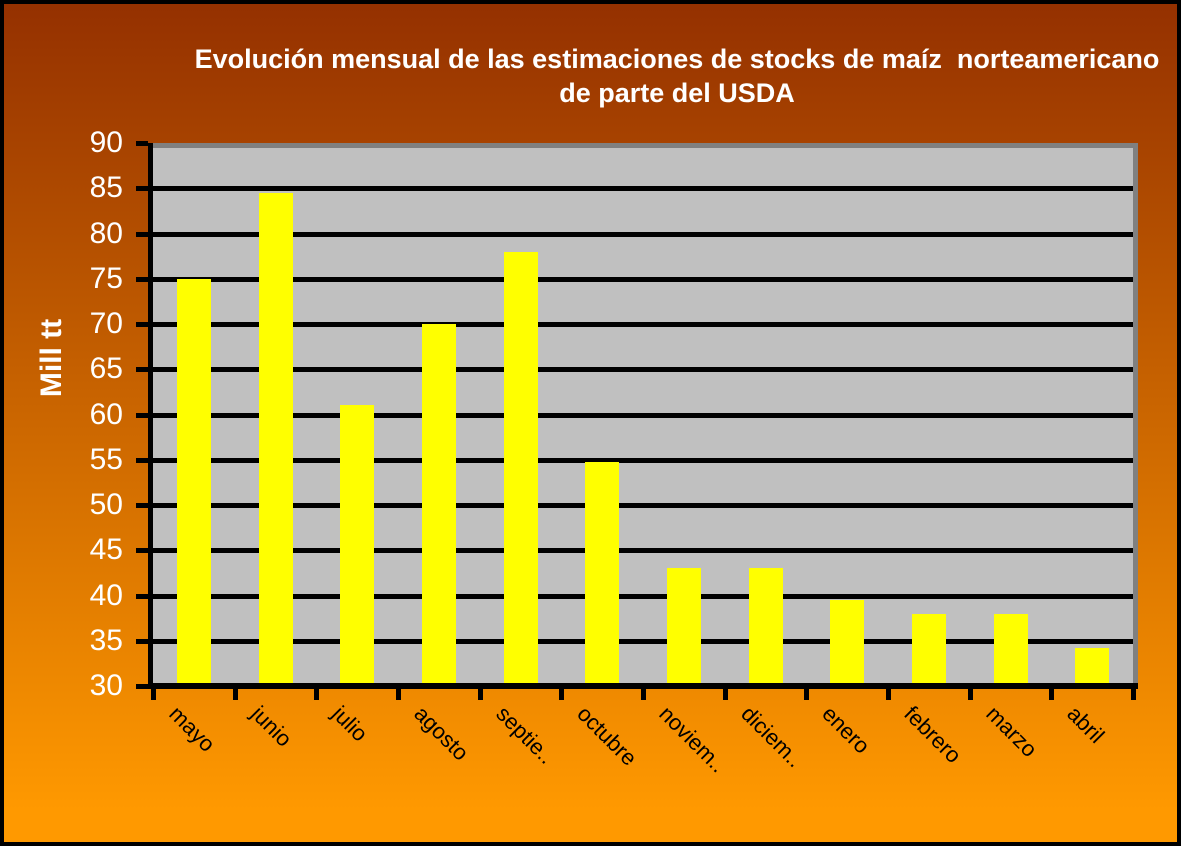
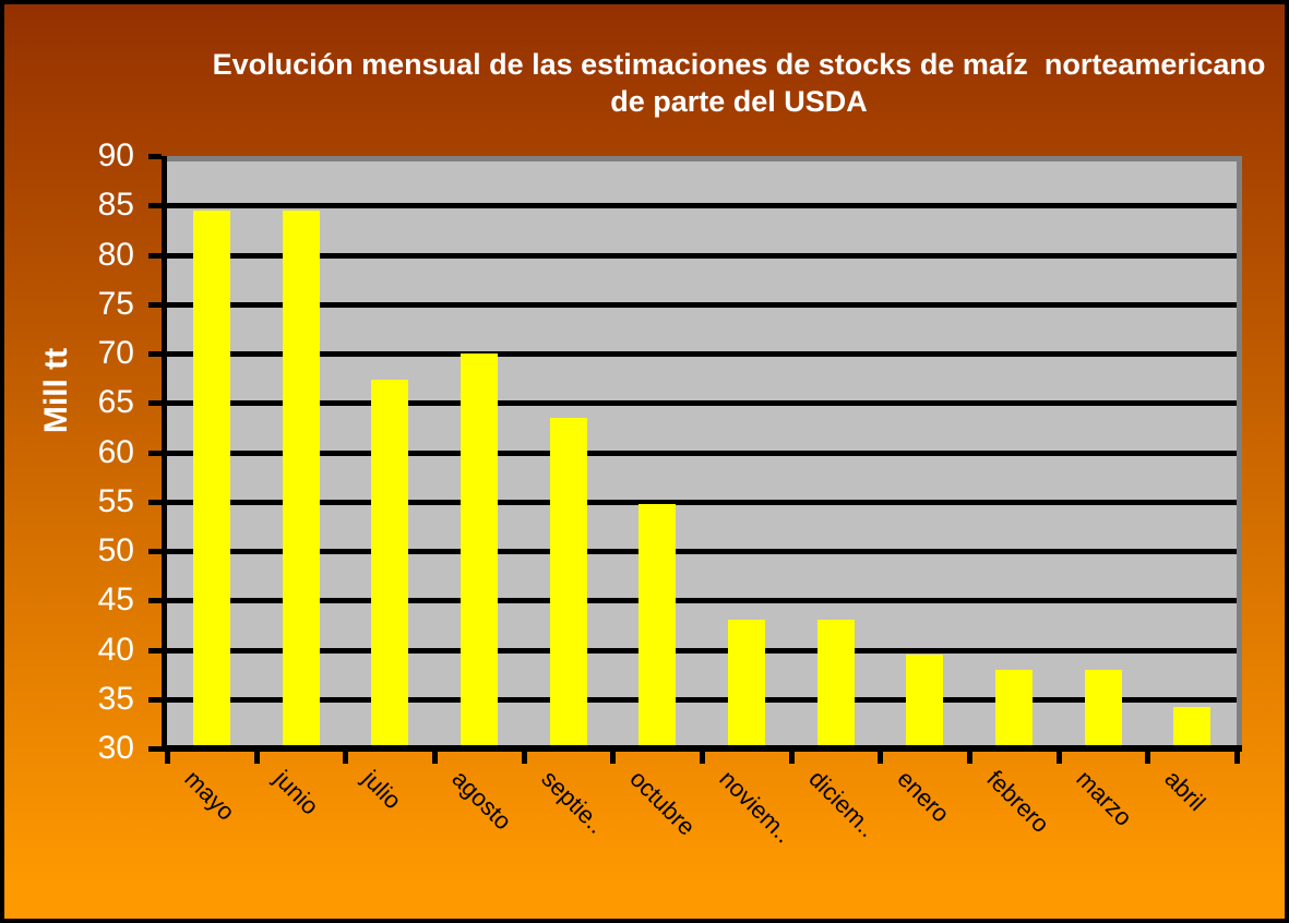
mayo: 75 -> 84
julio: 61 -> 67
septie..: 78 -> 64
